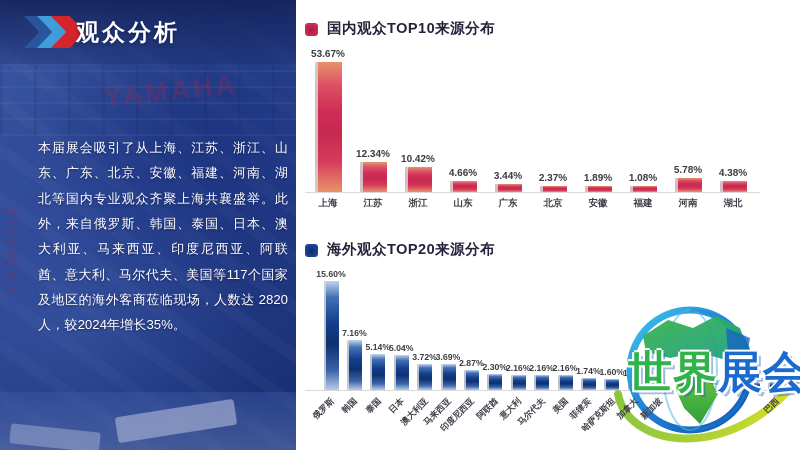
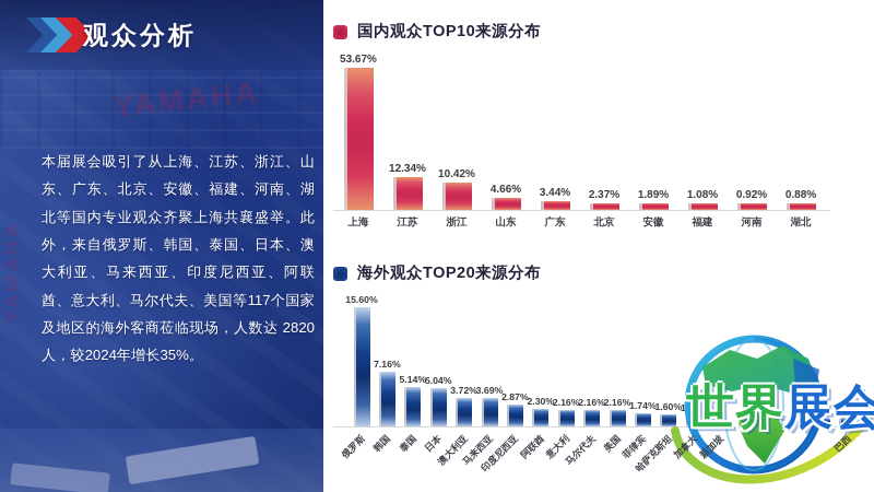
国内观众TOP10来源分布/河南: 5.78% -> 0.92%
国内观众TOP10来源分布/湖北: 4.38% -> 0.88%
